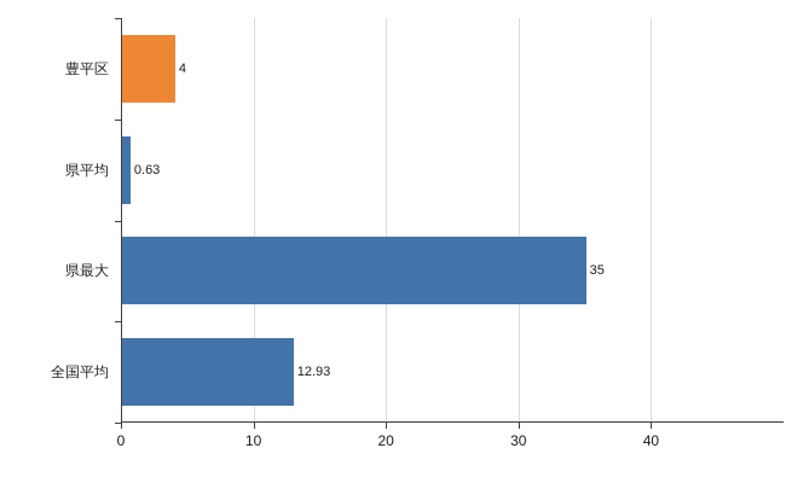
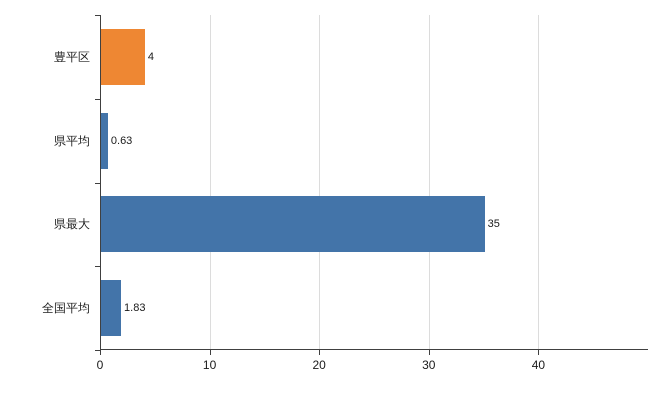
全国平均: 12.93 -> 1.83
